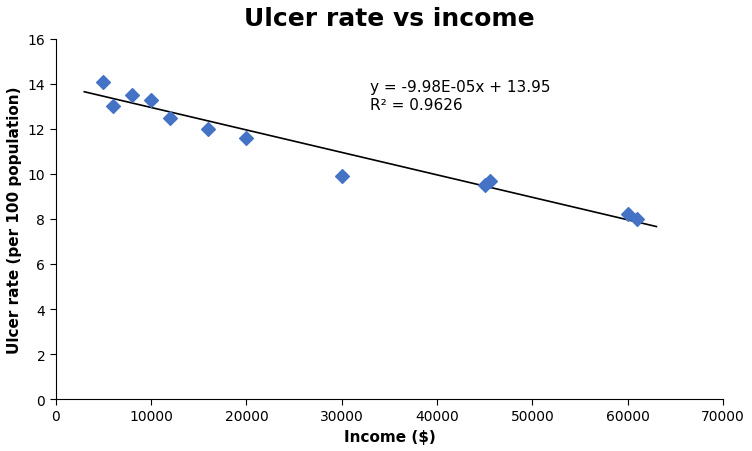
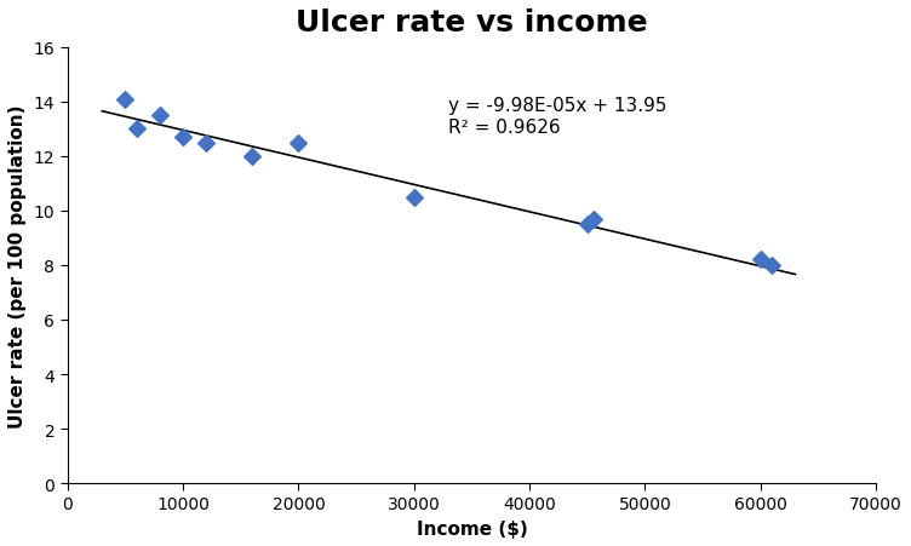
10000: 13.3 -> 12.7
20000: 11.6 -> 12.5
30000: 9.9 -> 10.5
